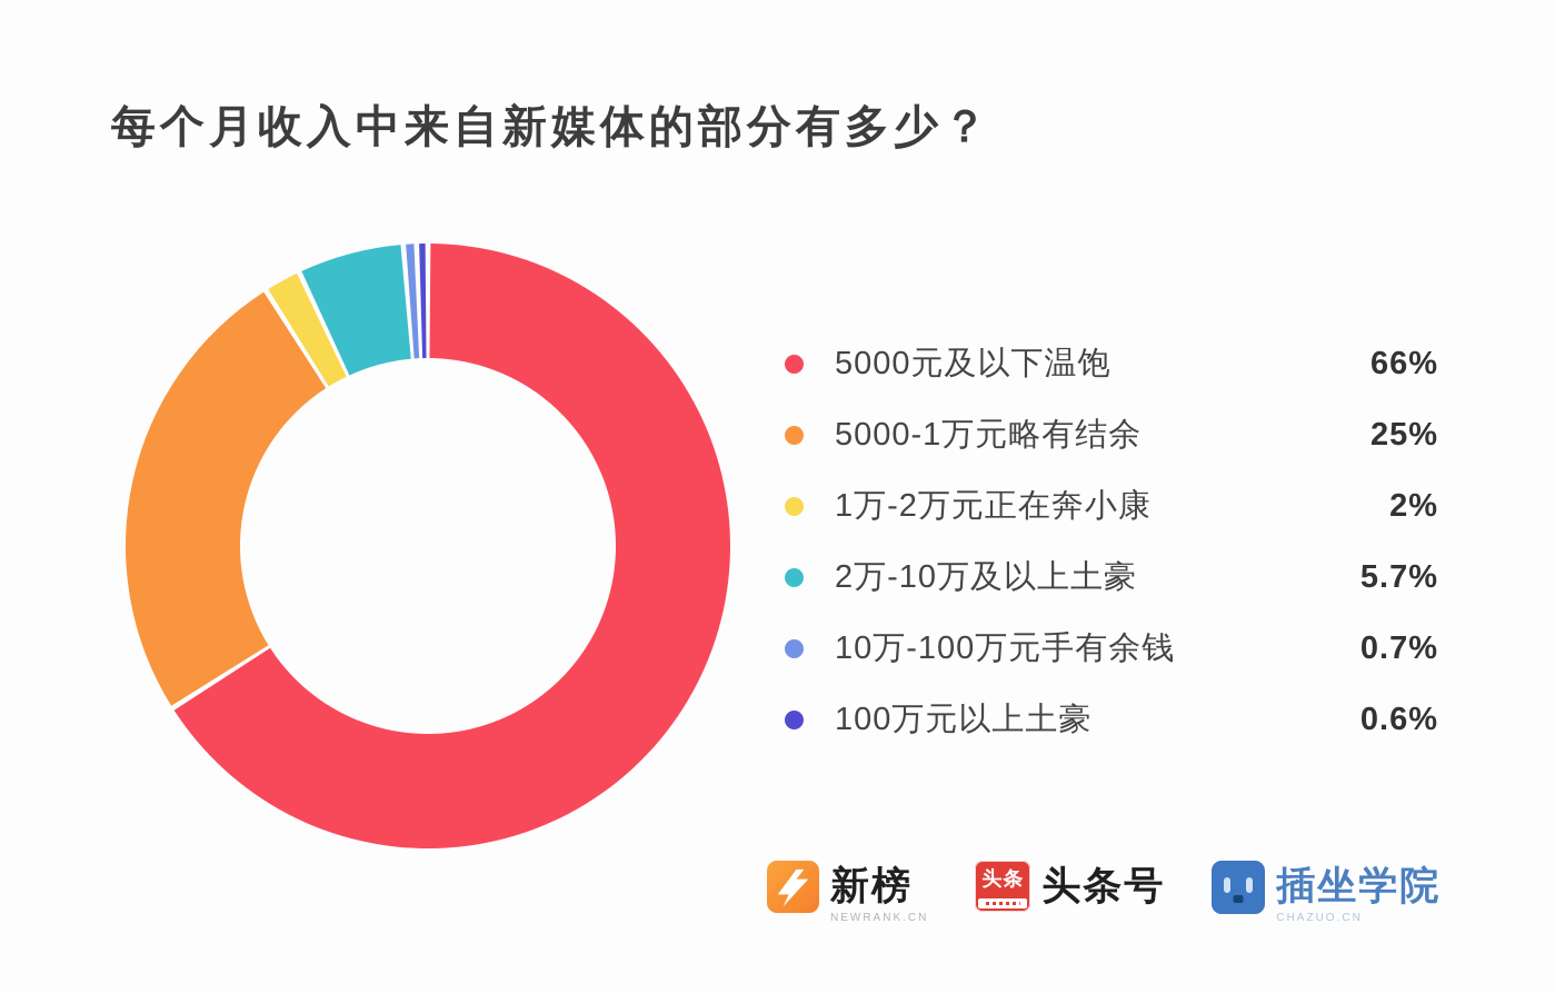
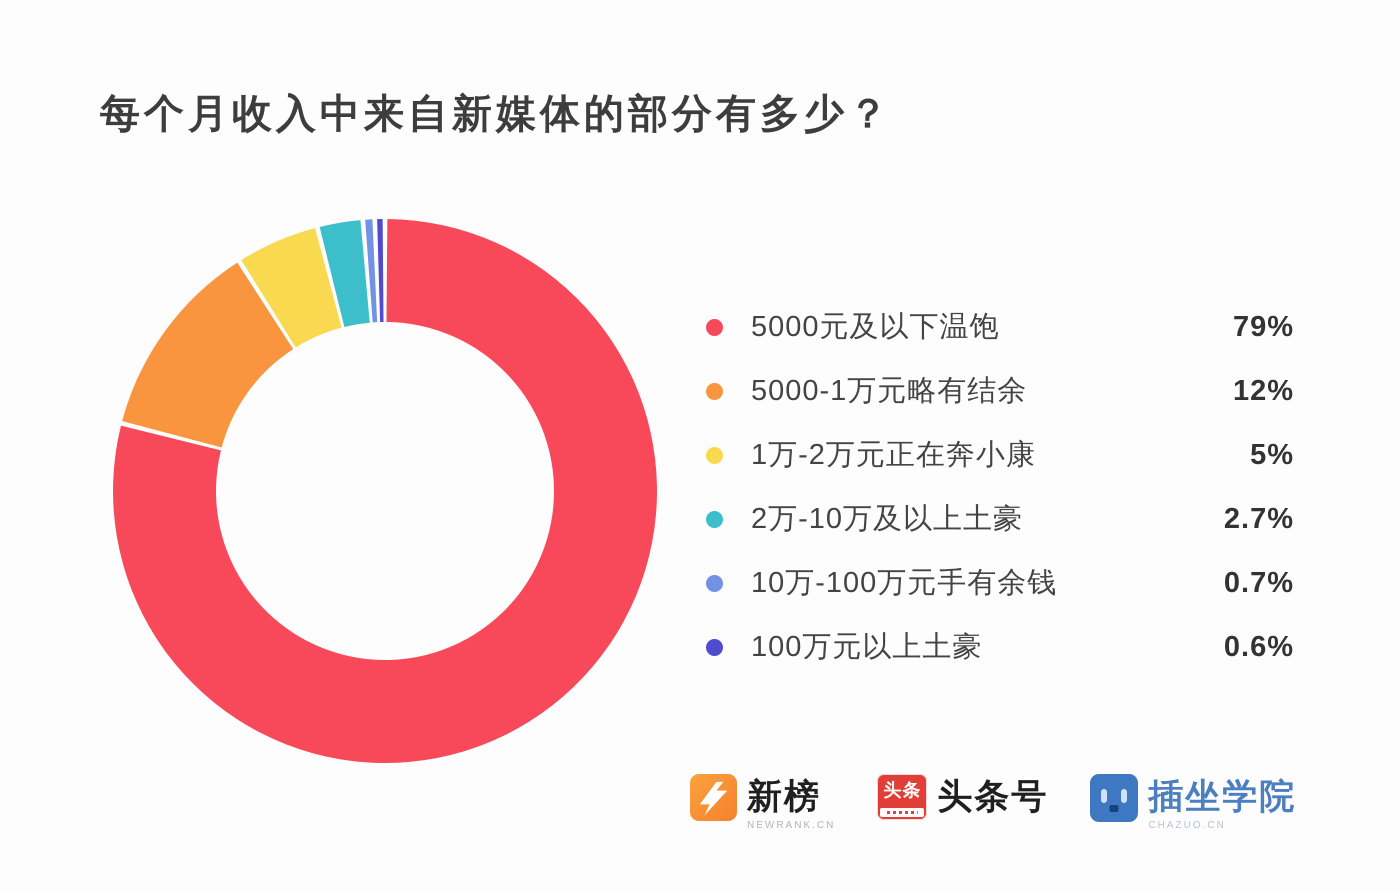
5000元及以下温饱: 66% -> 79%
5000-1万元略有结余: 25% -> 12%
1万-2万元正在奔小康: 2% -> 5%
2万-10万及以上土豪: 5.7% -> 2.7%
